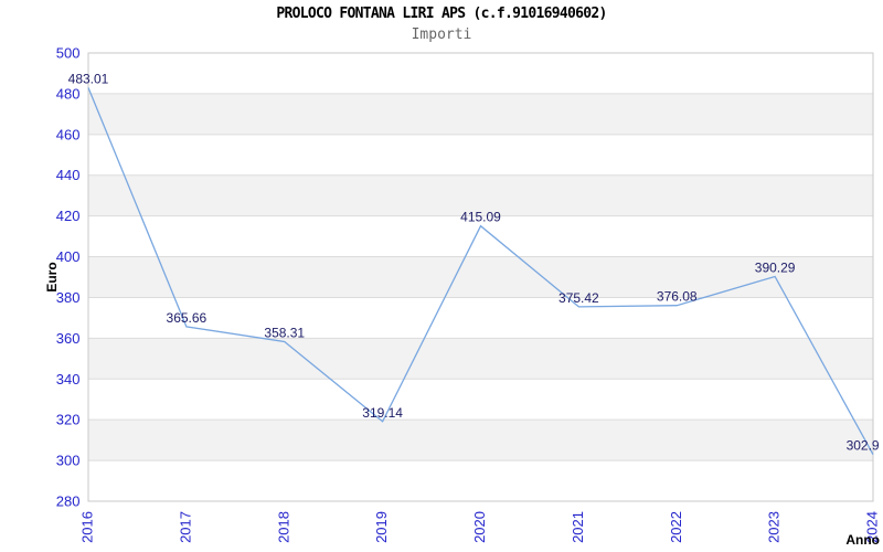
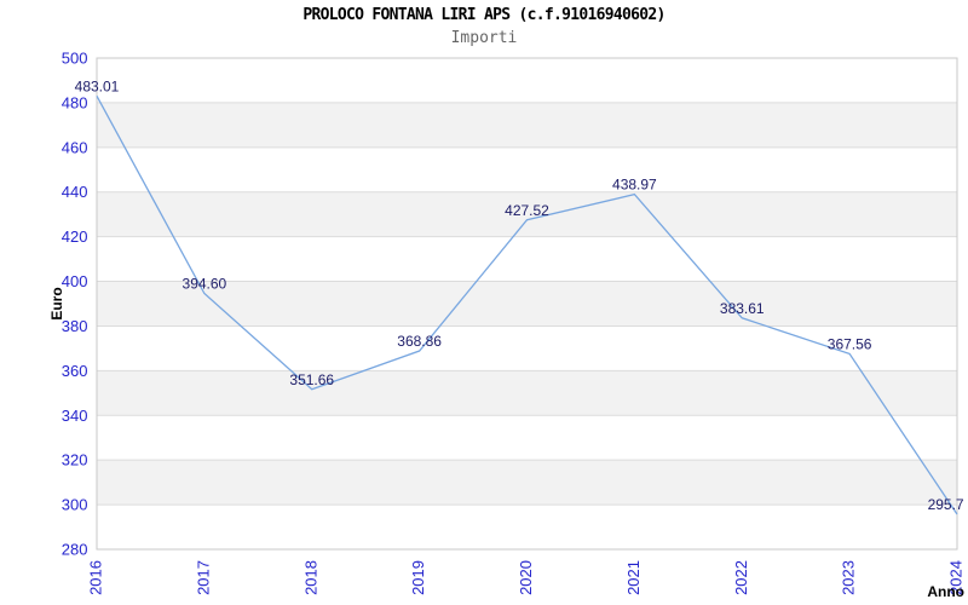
2017: 365.66 -> 394.60
2018: 358.31 -> 351.66
2019: 319.14 -> 368.86
2020: 415.09 -> 427.52
2021: 375.42 -> 438.97
2022: 376.08 -> 383.61
2023: 390.29 -> 367.56
2024: 302.9 -> 295.7
